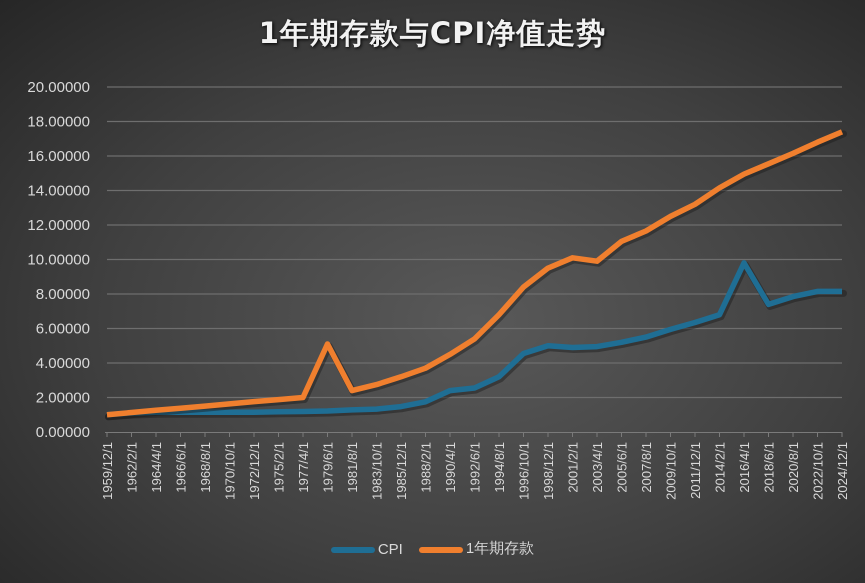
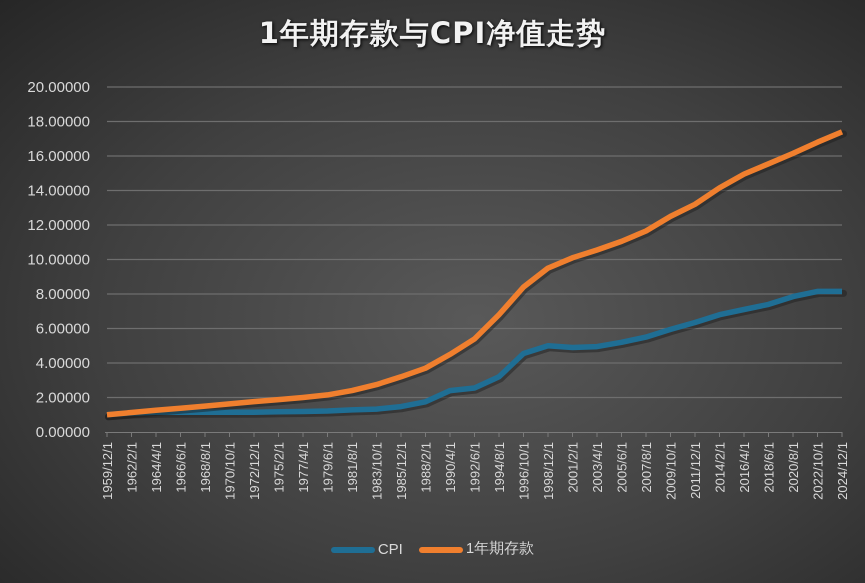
1年期存款/1979/6/1: 5.1 -> 2.1
1年期存款/2003/4/1: 9.9 -> 10.6
CPI/2016/4/1: 9.8 -> 7.1
